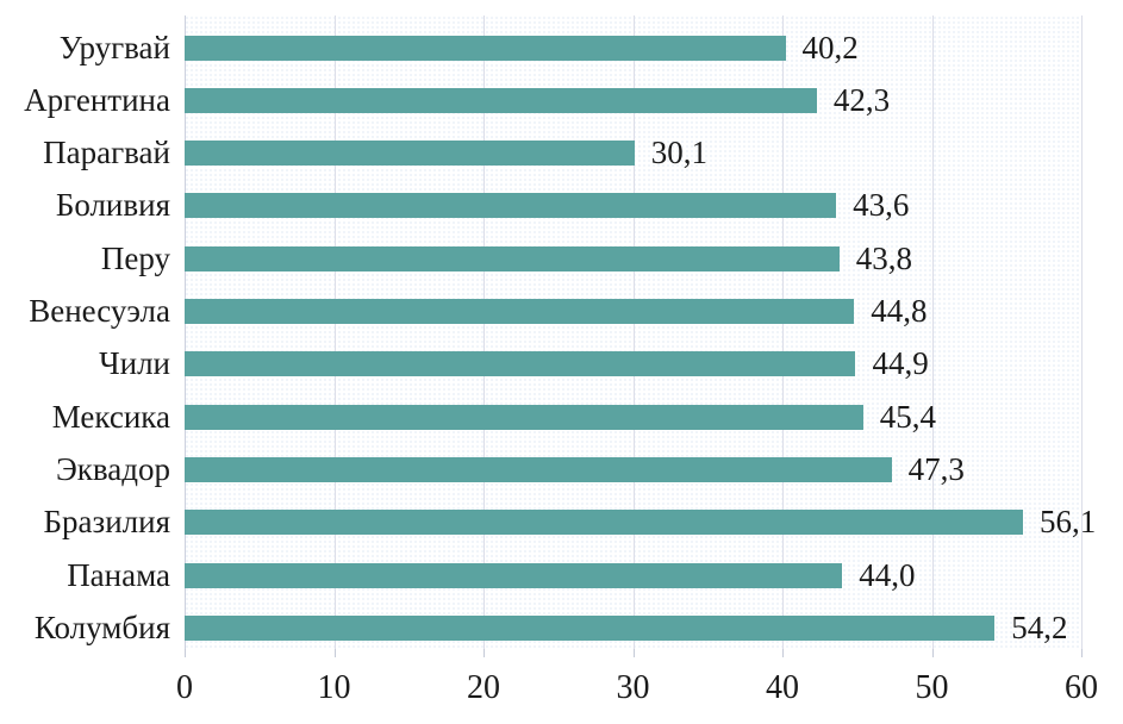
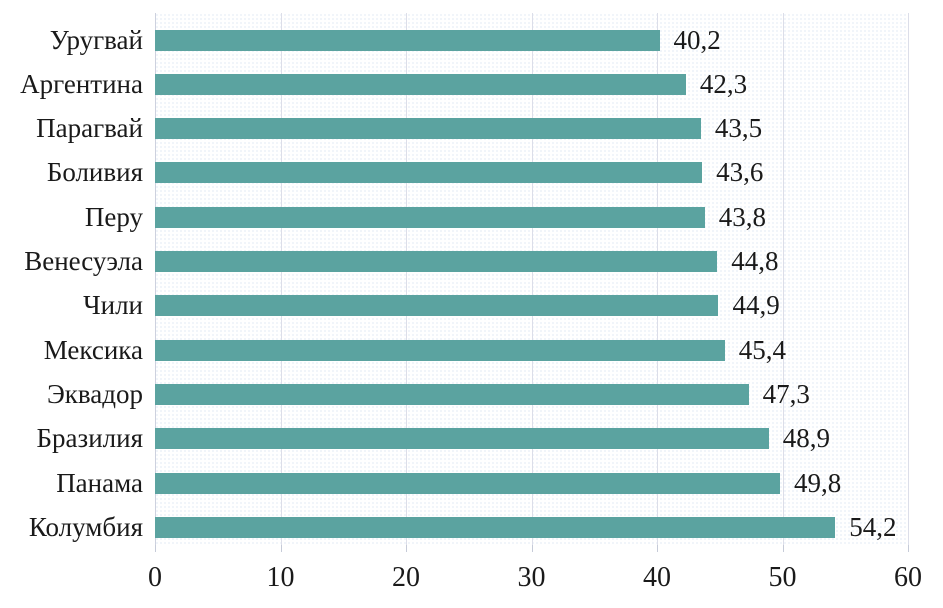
Парагвай: 30,1 -> 43,5
Бразилия: 56,1 -> 48,9
Панама: 44,0 -> 49,8
